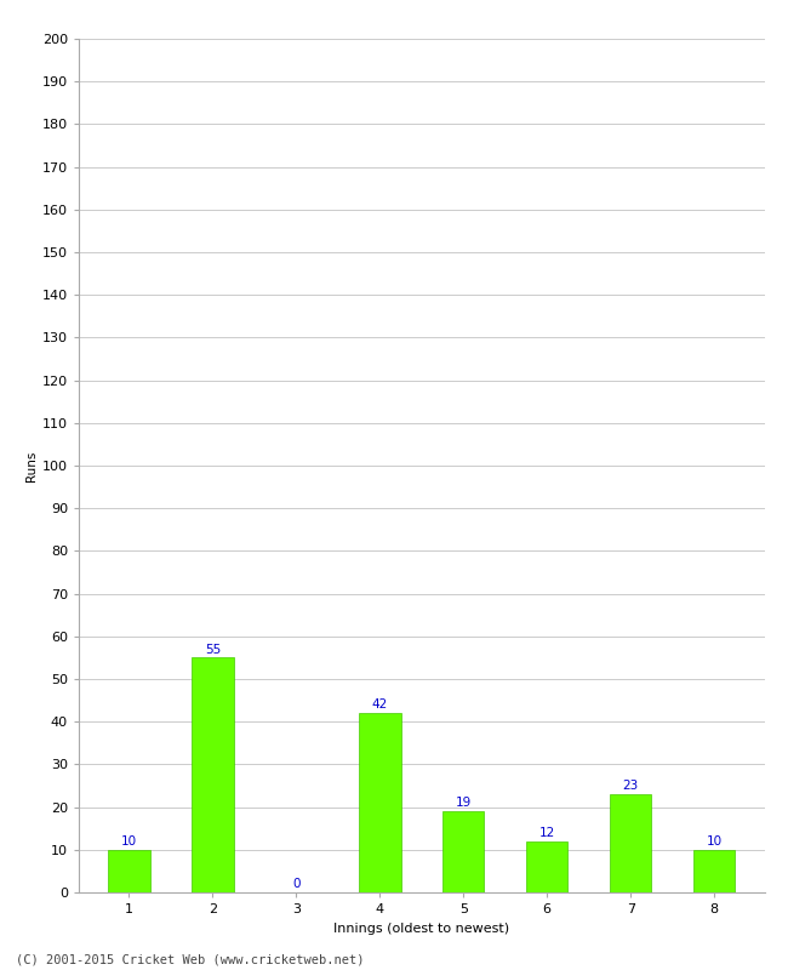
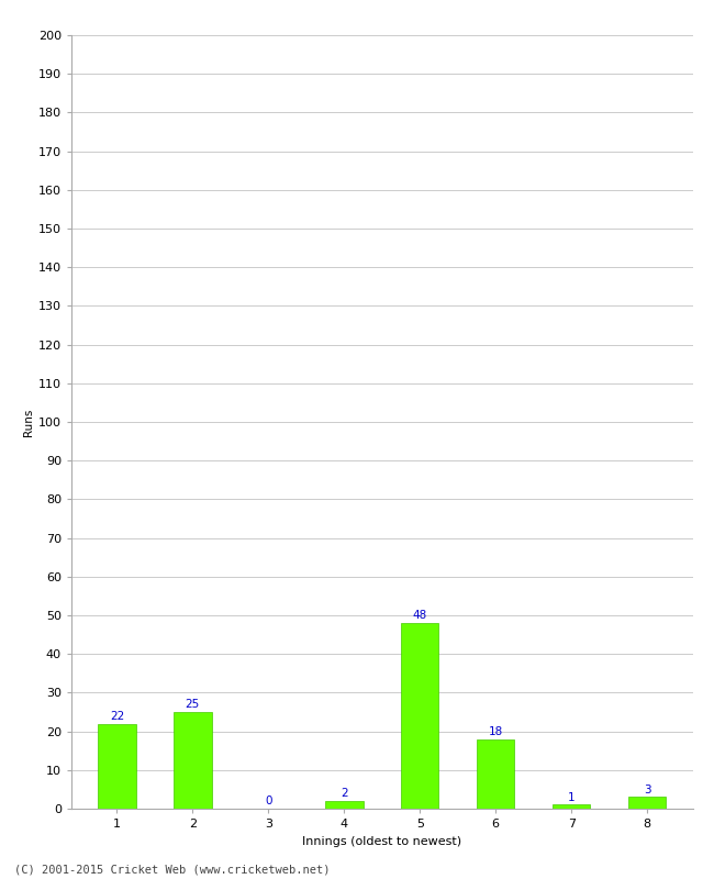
1: 10 -> 22
2: 55 -> 25
4: 42 -> 2
5: 19 -> 48
6: 12 -> 18
7: 23 -> 1
8: 10 -> 3
